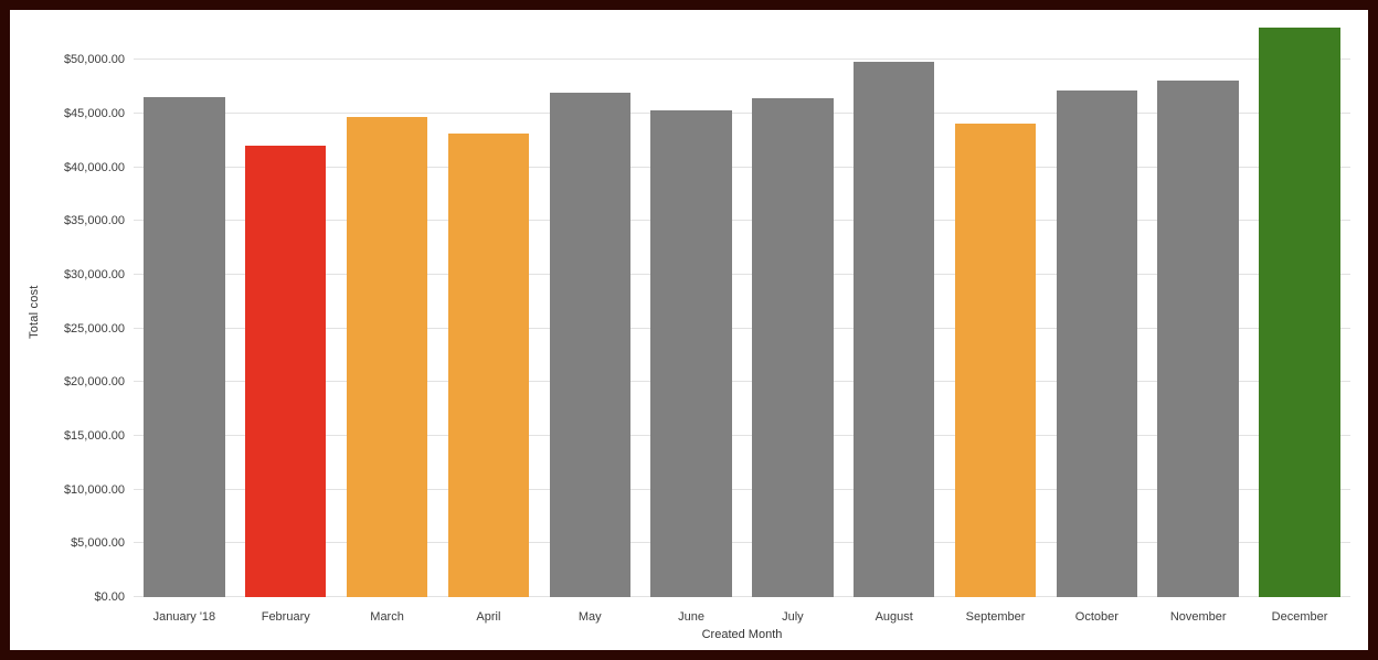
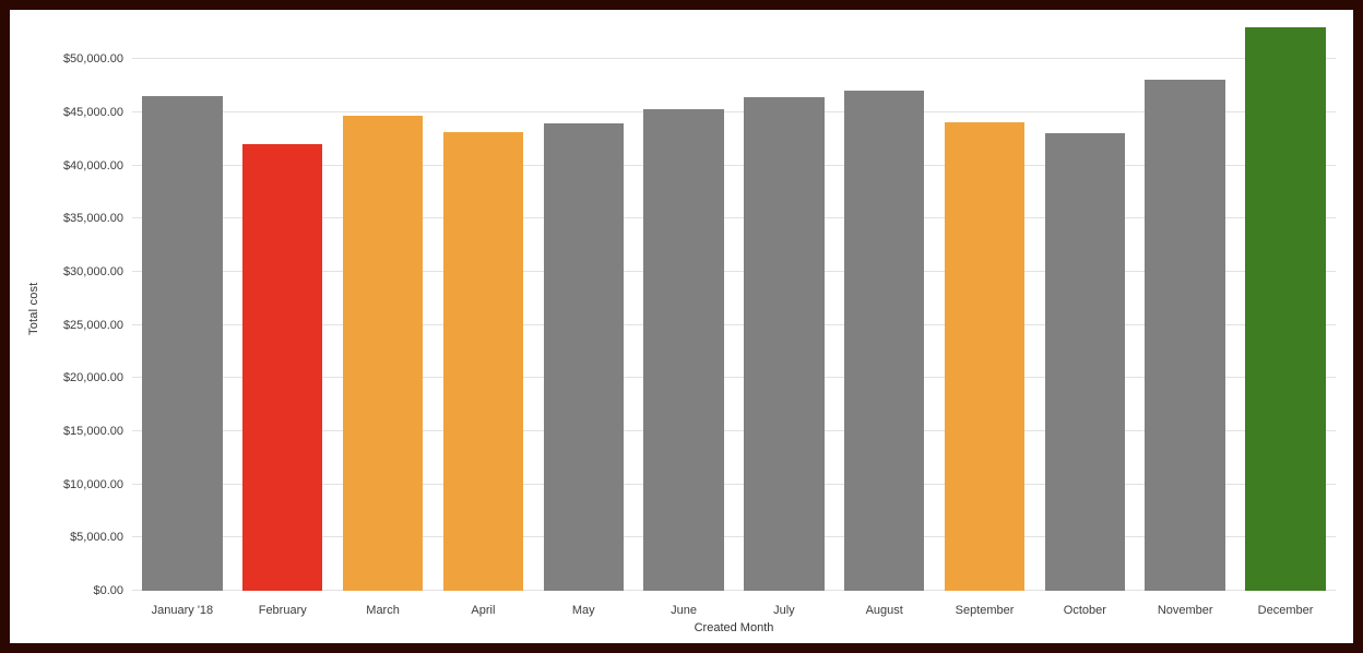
May: $47000 -> $44000
August: $50000 -> $47000
October: $47000 -> $43000
